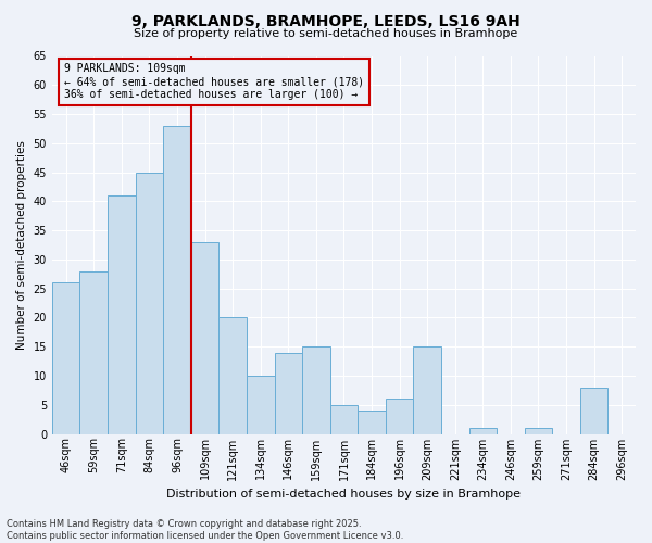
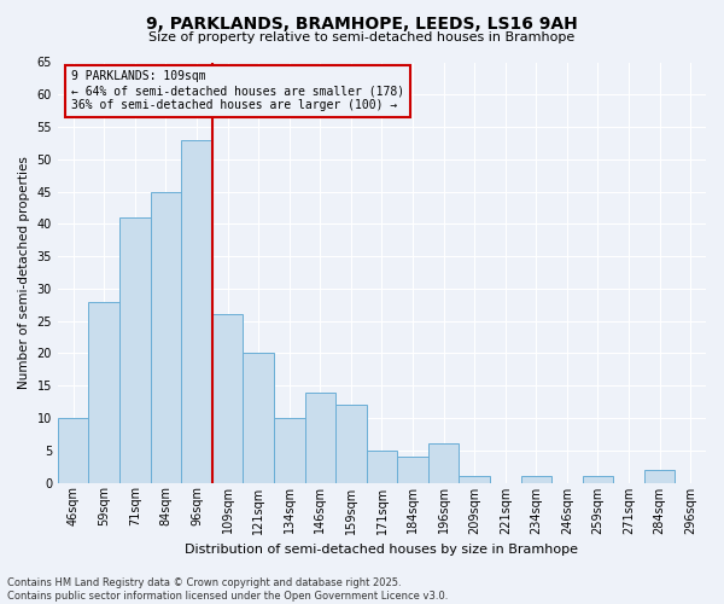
46sqm: 26 -> 10
109sqm: 33 -> 26
159sqm: 15 -> 12
209sqm: 15 -> 1
284sqm: 8 -> 2
